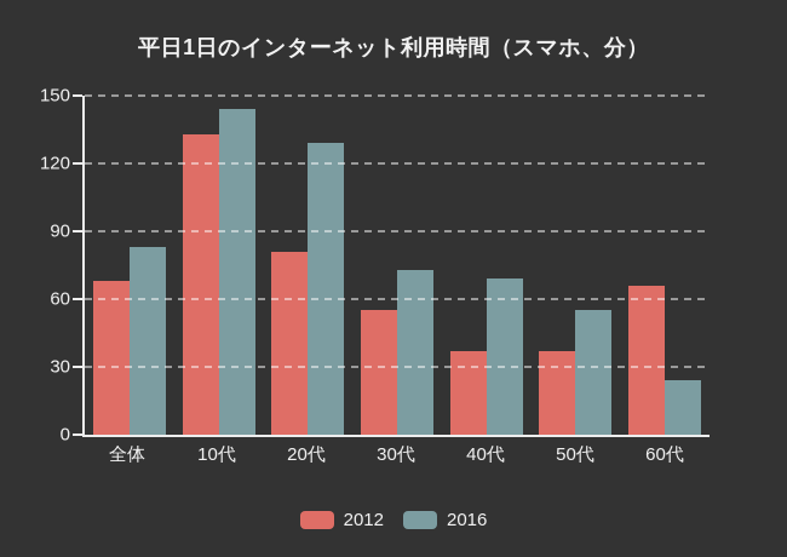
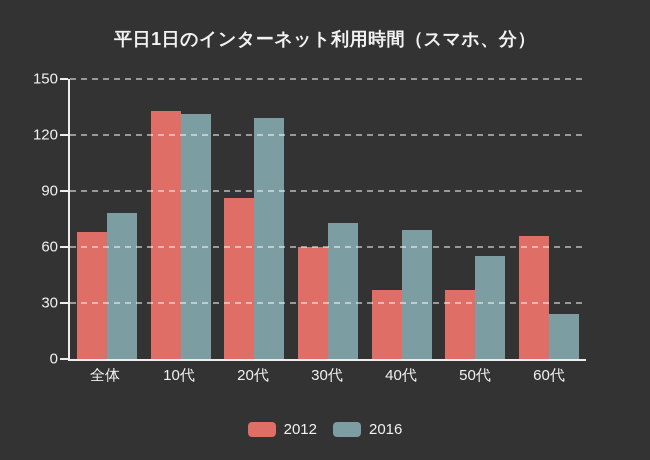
2016/全体: 83 -> 78
2016/10代: 144 -> 131
2012/20代: 81 -> 86
2012/30代: 55 -> 60
